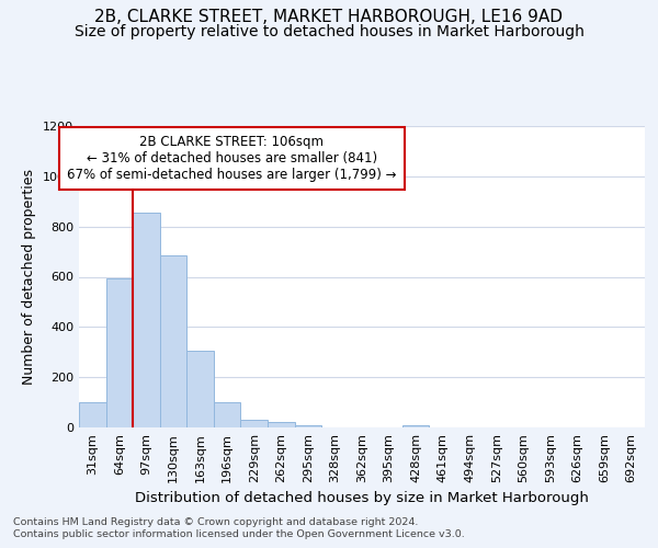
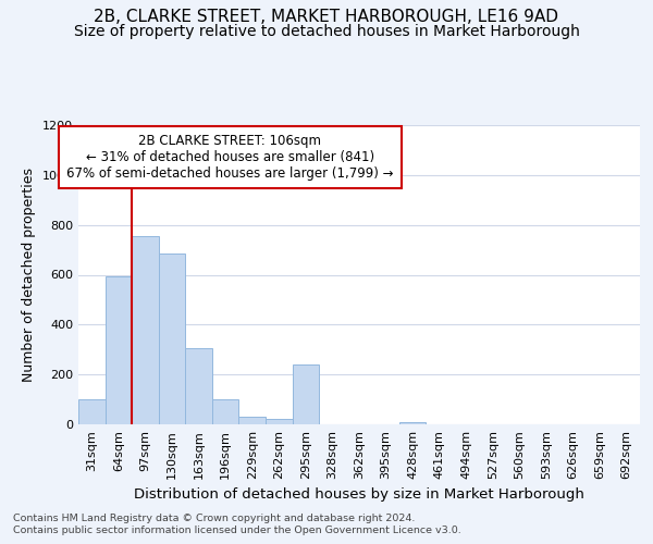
97sqm: 855 -> 755
295sqm: 10 -> 240
